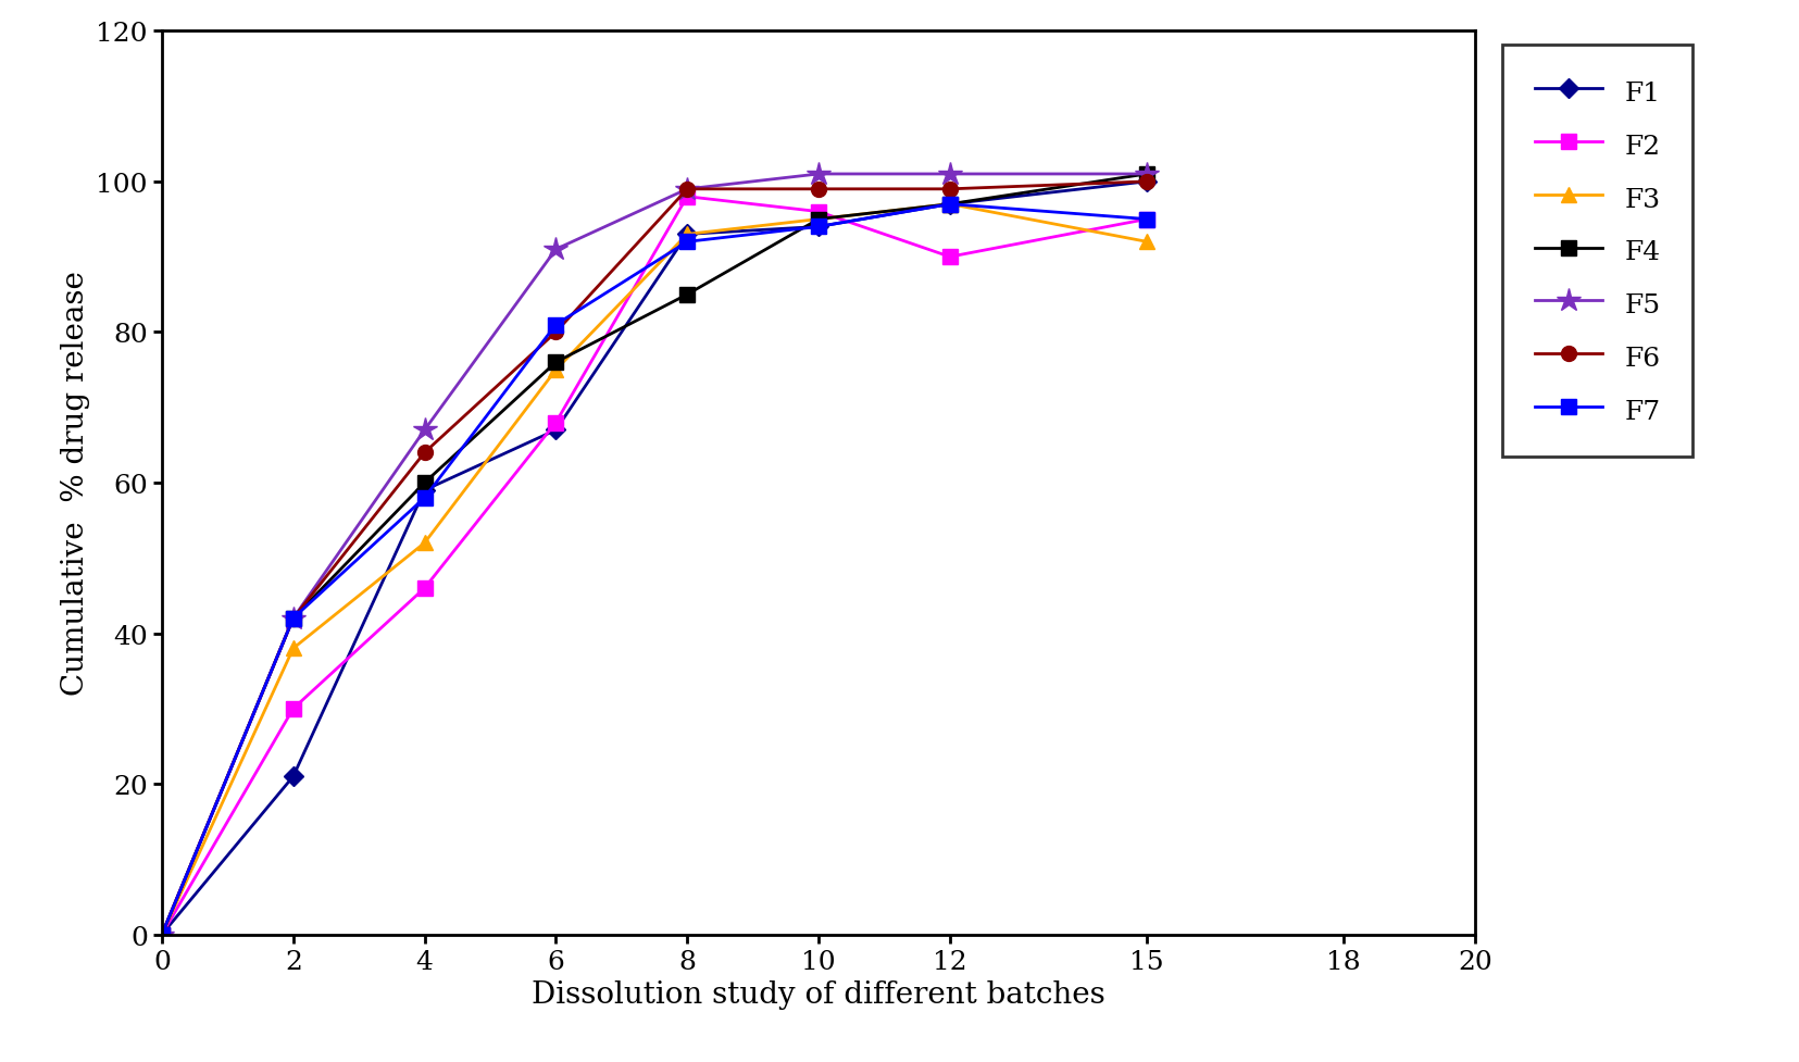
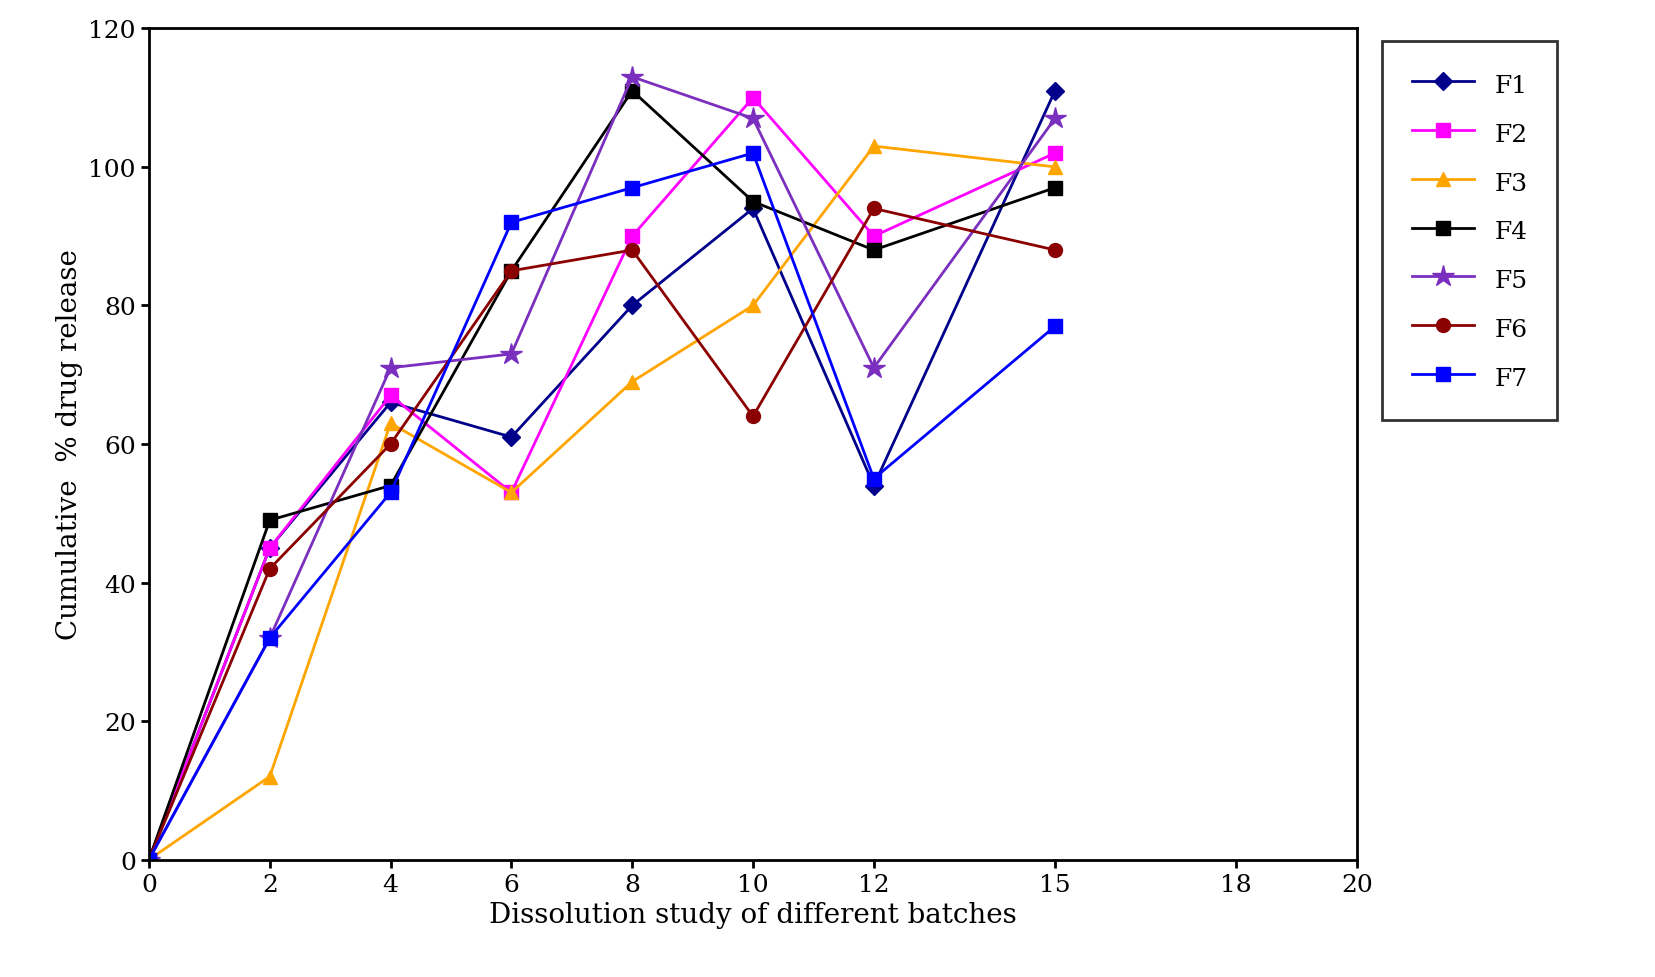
F1/2: 21 -> 45
F2/2: 30 -> 45
F3/2: 38 -> 12
F4/2: 42 -> 49
F5/2: 42 -> 32
F7/2: 42 -> 32
F1/4: 59 -> 66
F2/4: 46 -> 67
F3/4: 52 -> 63
F4/4: 60 -> 54
F5/4: 67 -> 71
F6/4: 64 -> 60
F7/4: 58 -> 53
F1/6: 67 -> 61
F2/6: 68 -> 53
F3/6: 75 -> 53
F4/6: 76 -> 85
F5/6: 91 -> 73
F6/6: 80 -> 85
F7/6: 81 -> 92
F1/8: 93 -> 80
F2/8: 98 -> 90
F3/8: 93 -> 69
F4/8: 85 -> 111
F5/8: 99 -> 113
F6/8: 99 -> 88
F7/8: 92 -> 97
F2/10: 96 -> 110
F3/10: 95 -> 80
F5/10: 101 -> 107
F6/10: 99 -> 64
F7/10: 94 -> 102
F1/12: 97 -> 54
F3/12: 97 -> 103
F4/12: 97 -> 88
F5/12: 101 -> 71
F6/12: 99 -> 94
F7/12: 97 -> 55
F1/15: 100 -> 111
F2/15: 95 -> 102
F3/15: 92 -> 100
F4/15: 101 -> 97
F5/15: 101 -> 107
F6/15: 100 -> 88
F7/15: 95 -> 77
